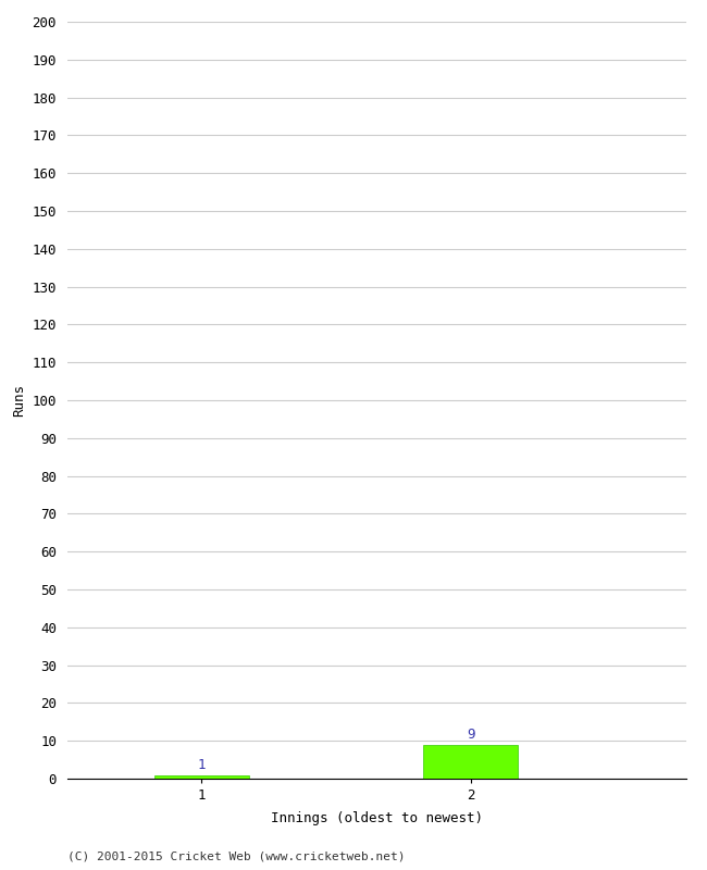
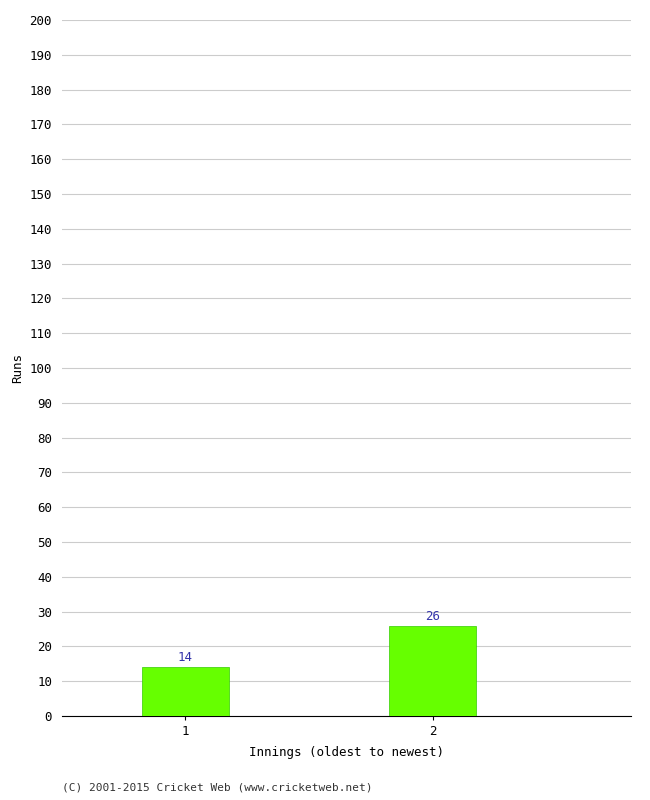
1: 1 -> 14
2: 9 -> 26
